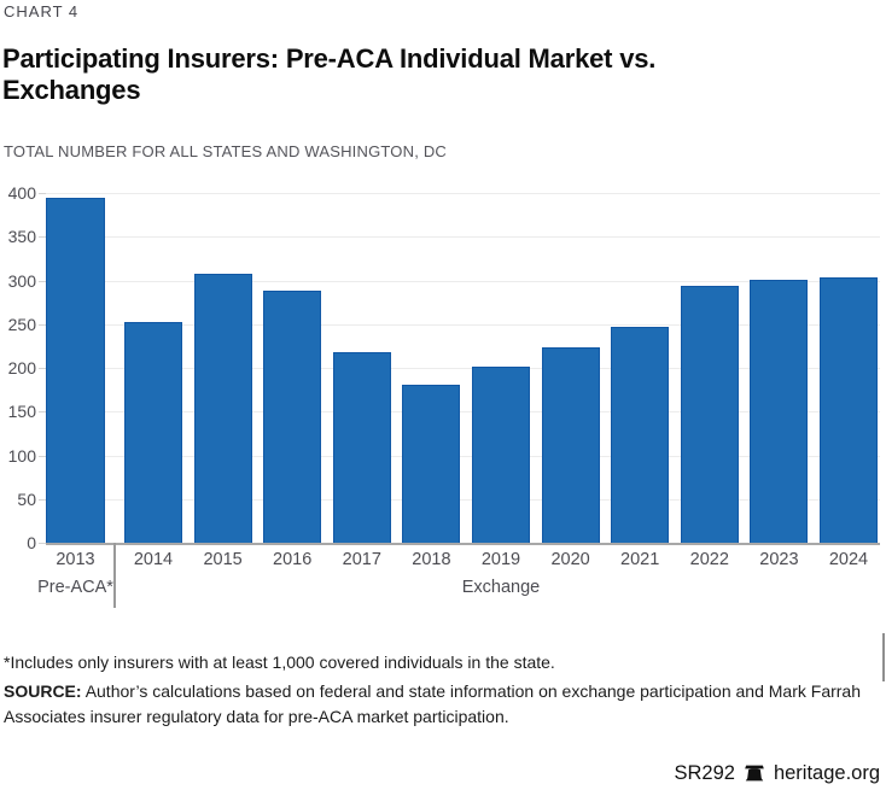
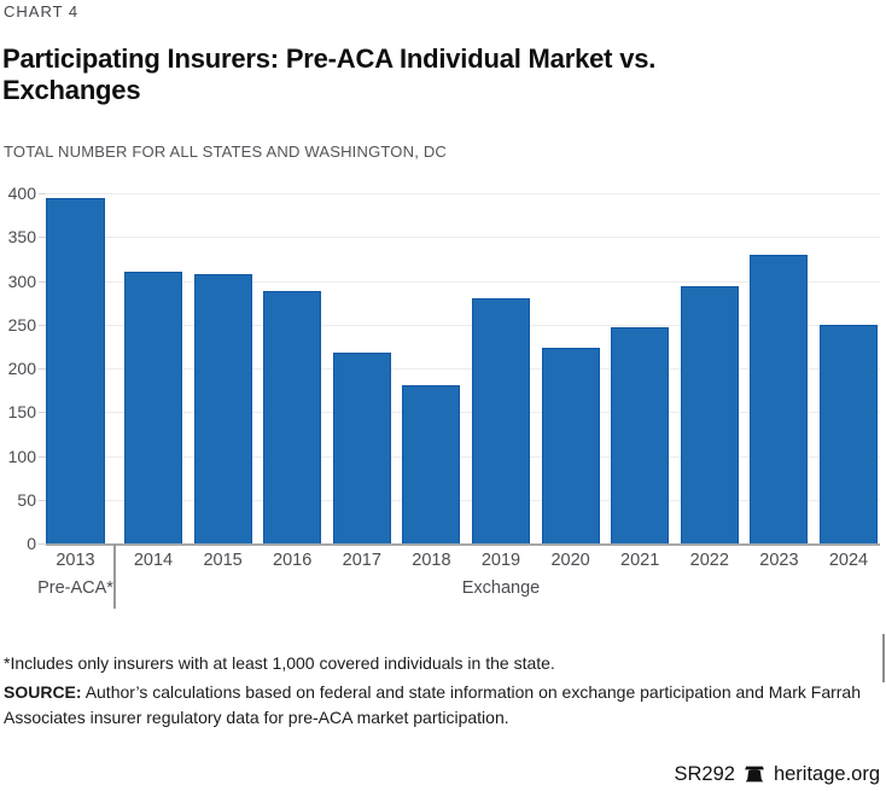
2014: 250 -> 310
2019: 200 -> 280
2023: 300 -> 330
2024: 300 -> 250
